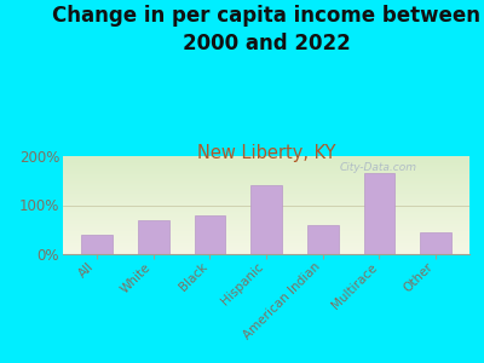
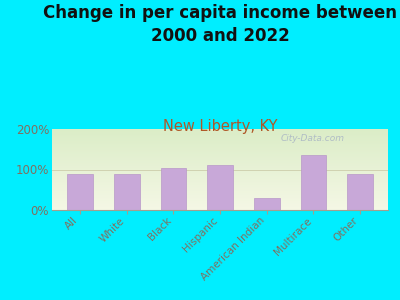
All: 40% -> 88%
White: 70% -> 88%
Black: 80% -> 103%
Hispanic: 140% -> 110%
American Indian: 60% -> 30%
Multirace: 165% -> 137%
Other: 45% -> 88%
